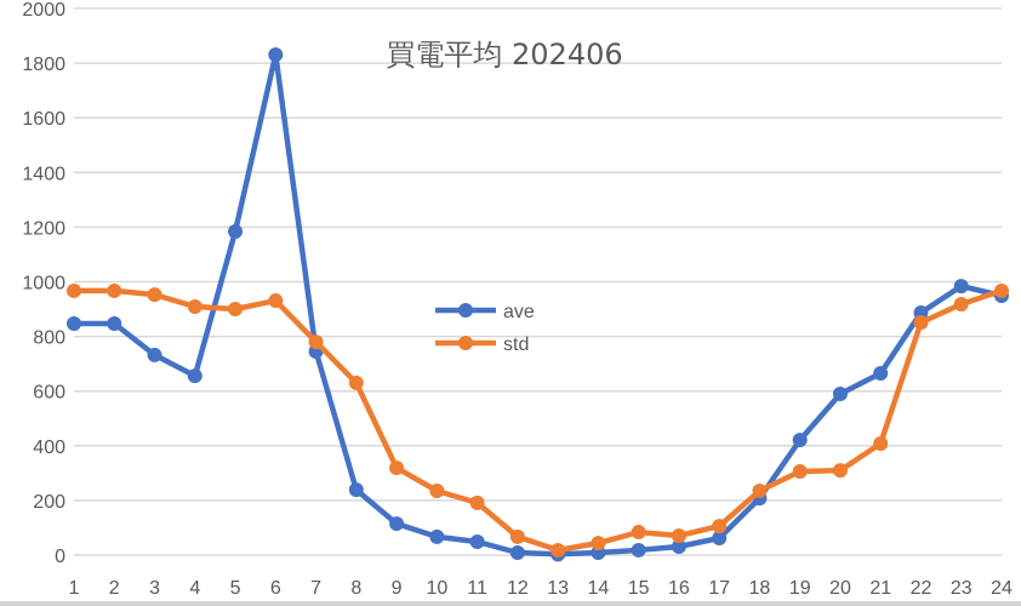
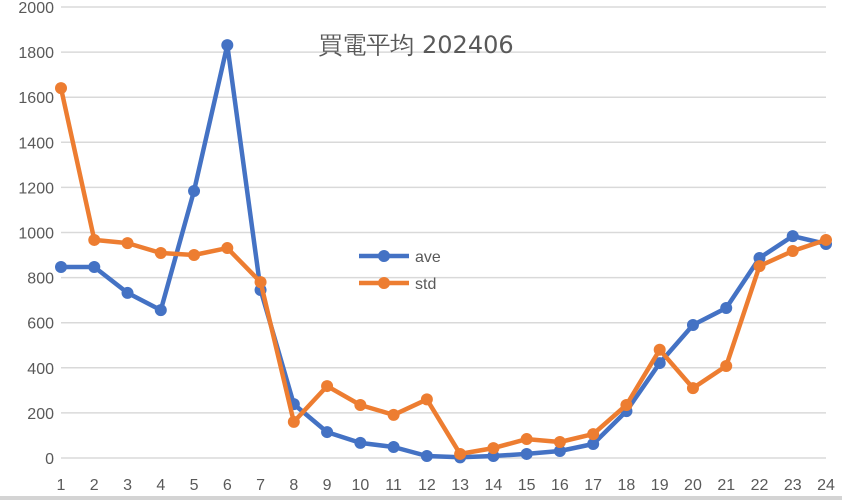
std/1: 970 -> 1640
std/8: 630 -> 160
std/12: 70 -> 260
std/19: 310 -> 480
